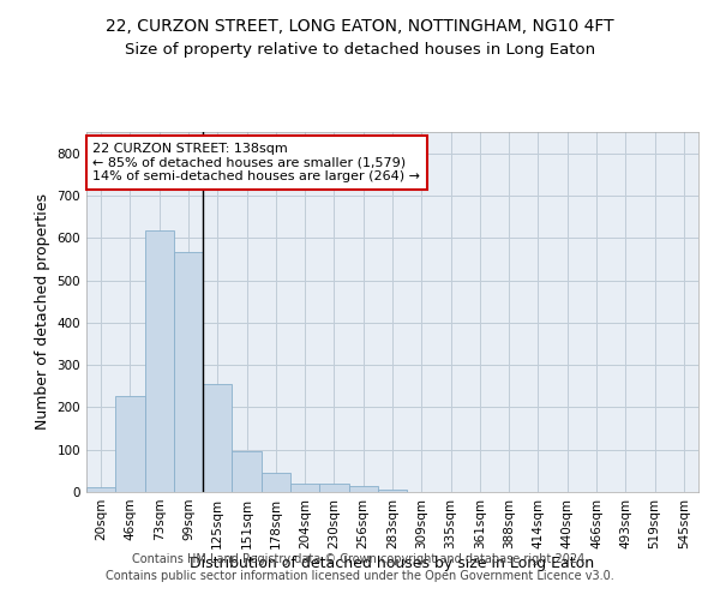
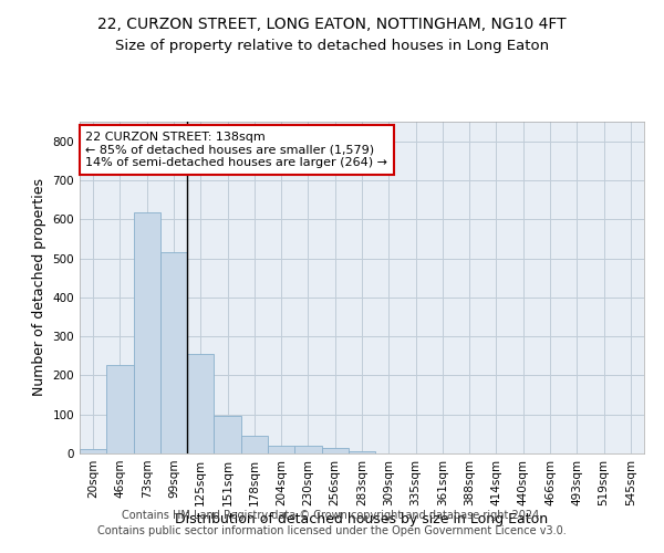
99sqm: 568 -> 515
